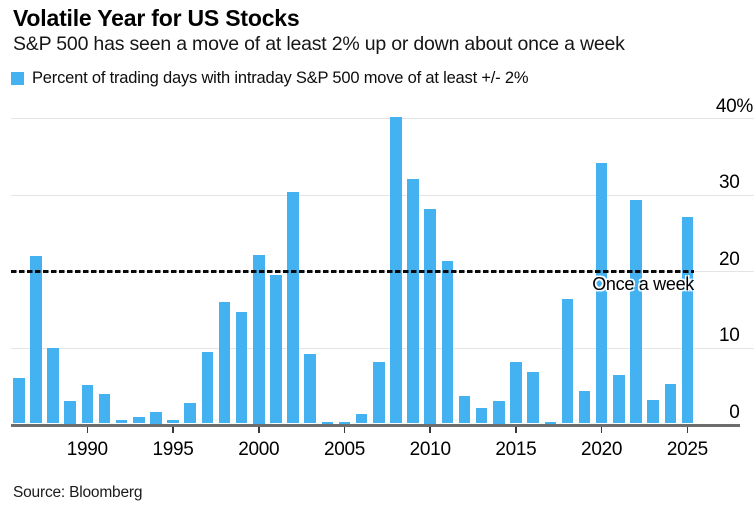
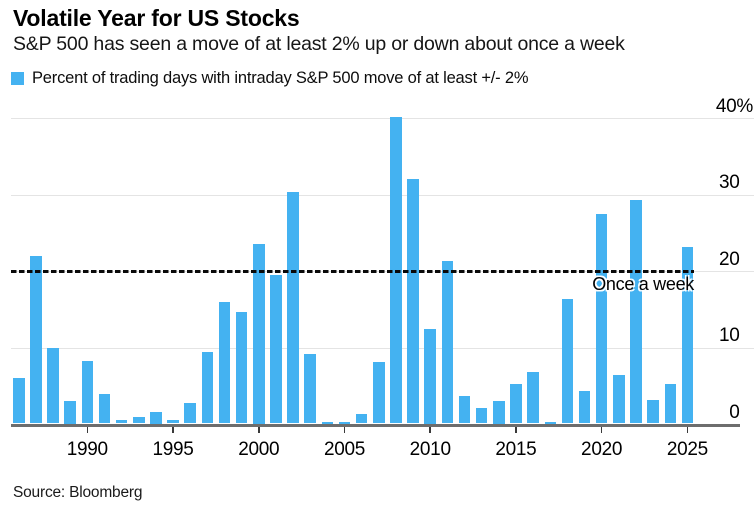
1990: 5 -> 8
2000: 22 -> 24
2010: 28 -> 12
2015: 8 -> 5
2020: 34 -> 27
2025: 27 -> 23
